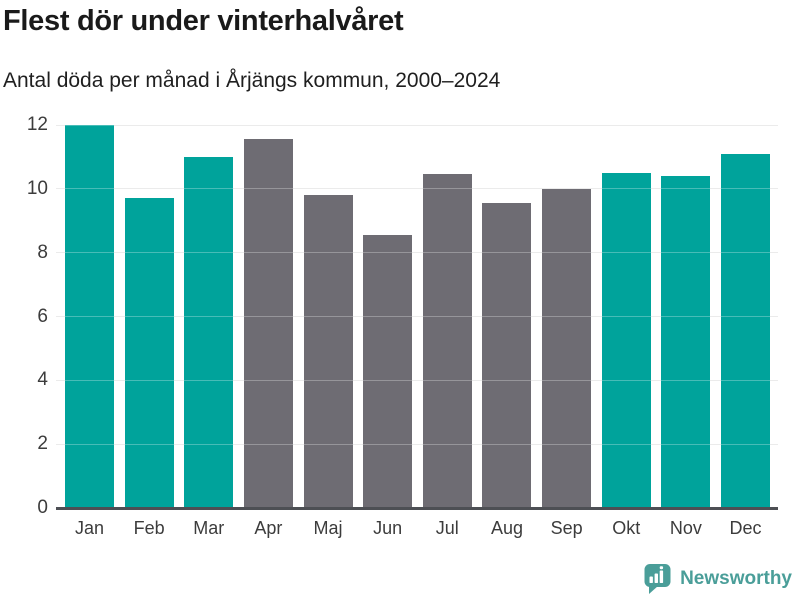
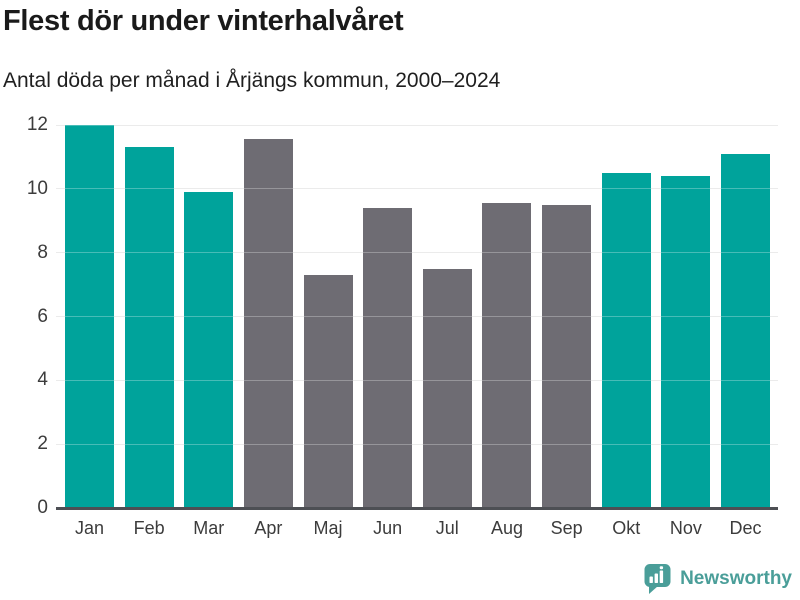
Feb: 9.7 -> 11.3
Mar: 11.0 -> 9.9
Maj: 9.8 -> 7.3
Jun: 8.6 -> 9.4
Jul: 10.4 -> 7.5
Sep: 10.0 -> 9.5
